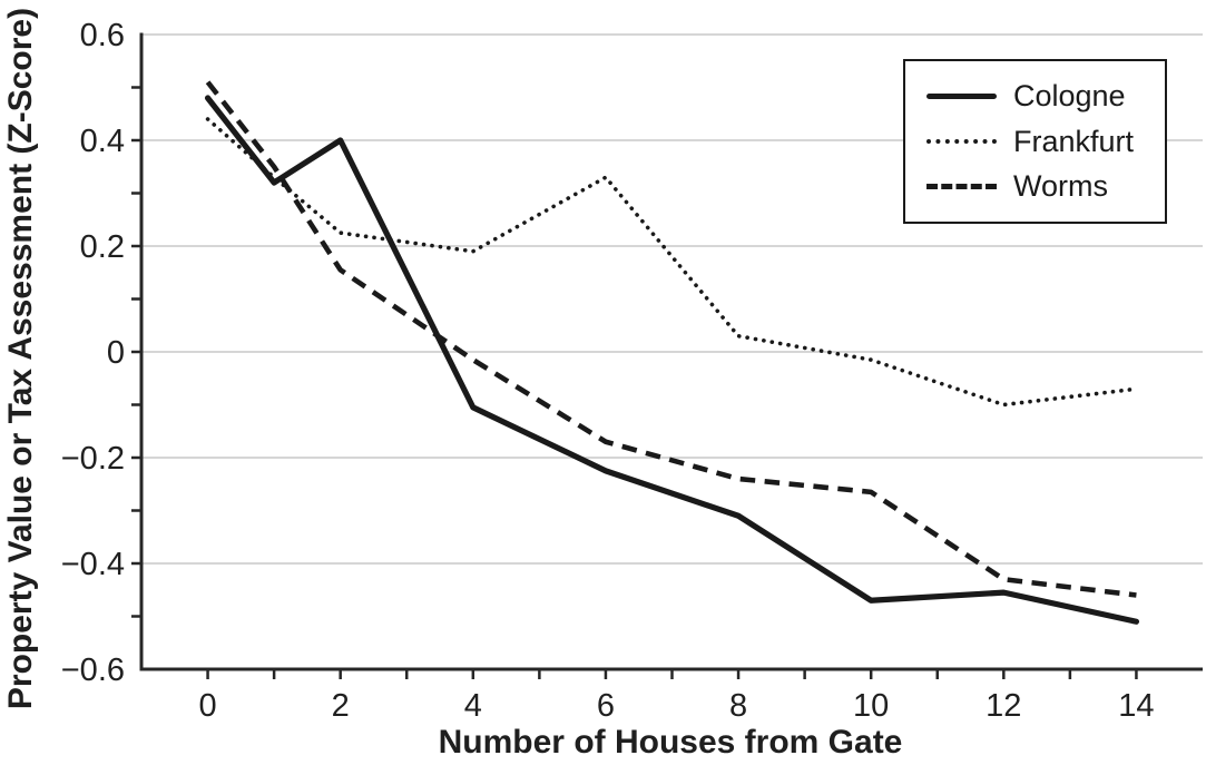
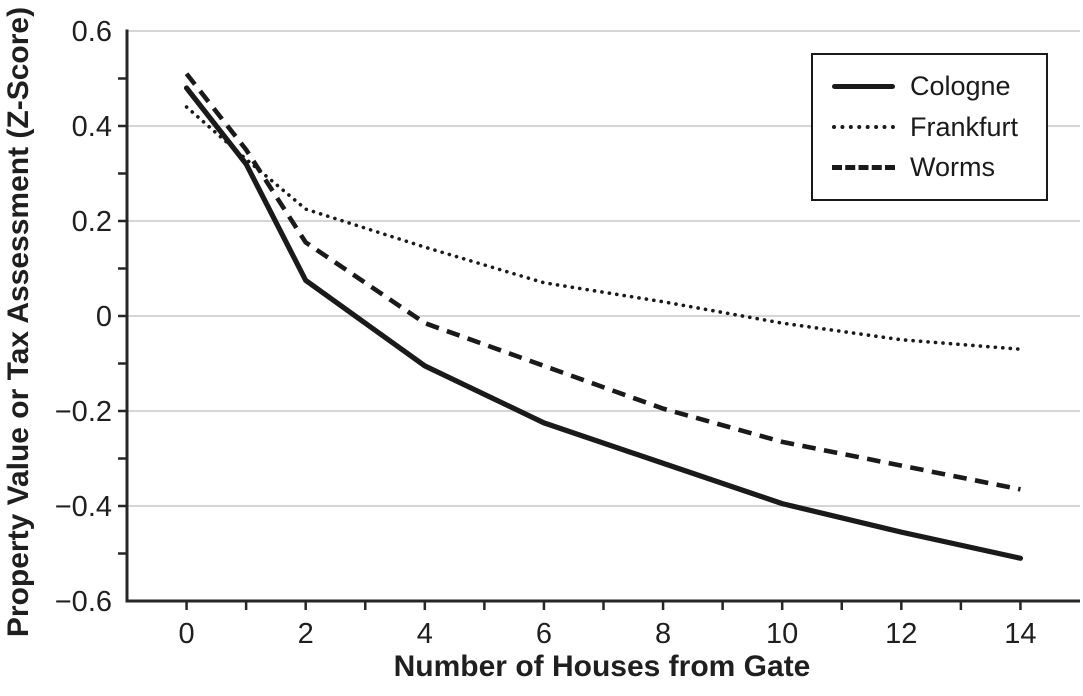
Cologne/2: 0.40 -> 0.07
Frankfurt/4: 0.19 -> 0.14
Frankfurt/6: 0.33 -> 0.07
Worms/6: -0.17 -> -0.10
Worms/8: -0.24 -> -0.20
Cologne/10: -0.47 -> -0.40
Frankfurt/12: -0.10 -> -0.05
Worms/12: -0.43 -> -0.32
Worms/14: -0.46 -> -0.36
